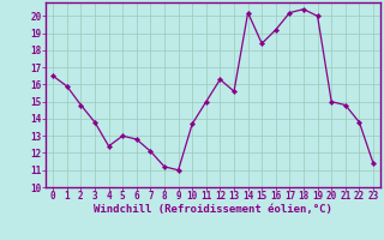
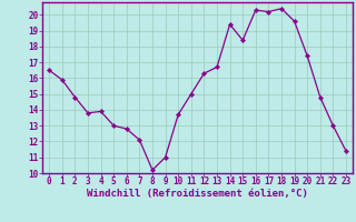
4: 12.4 -> 13.9
8: 11.2 -> 10.2
13: 15.6 -> 16.7
14: 20.2 -> 19.4
16: 19.2 -> 20.3
19: 20.0 -> 19.6
20: 15.0 -> 17.4
22: 13.8 -> 13.0
